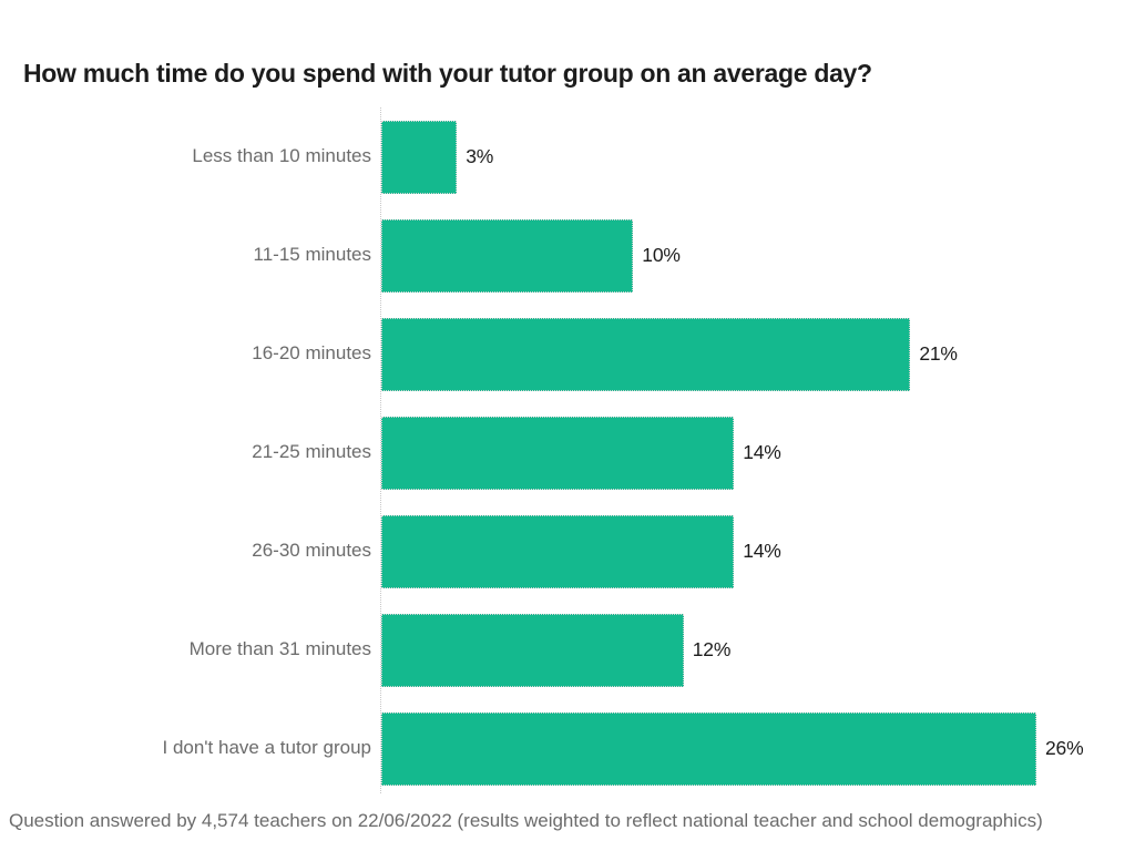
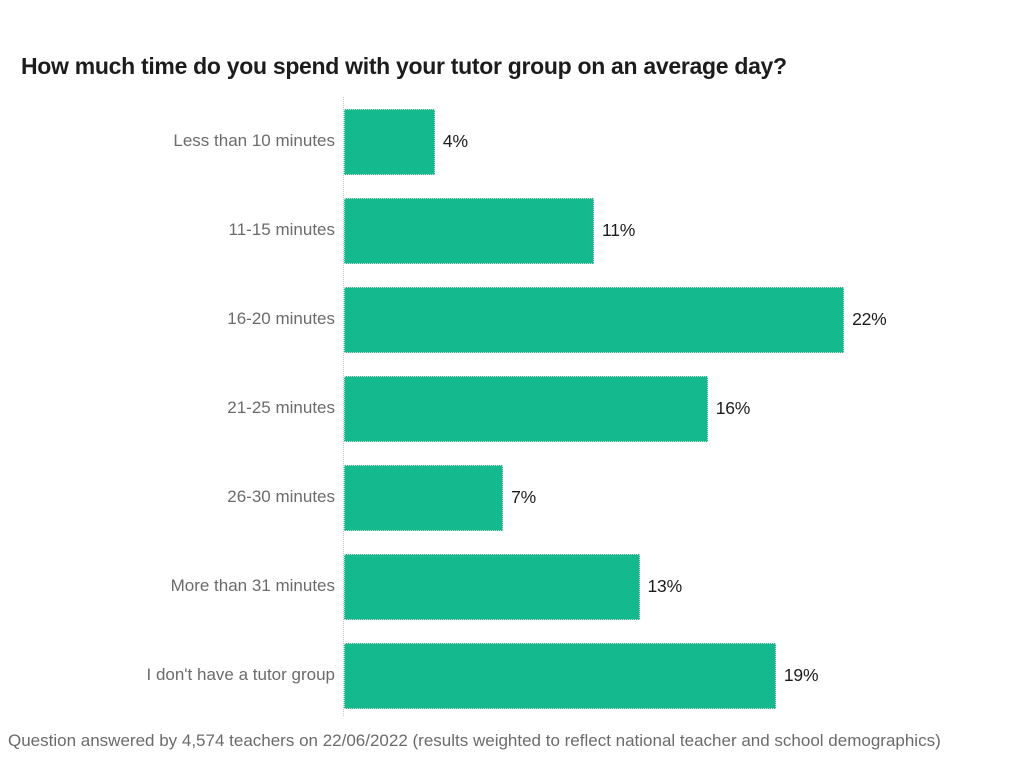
Less than 10 minutes: 3% -> 4%
11-15 minutes: 10% -> 11%
16-20 minutes: 21% -> 22%
21-25 minutes: 14% -> 16%
26-30 minutes: 14% -> 7%
More than 31 minutes: 12% -> 13%
I don't have a tutor group: 26% -> 19%
